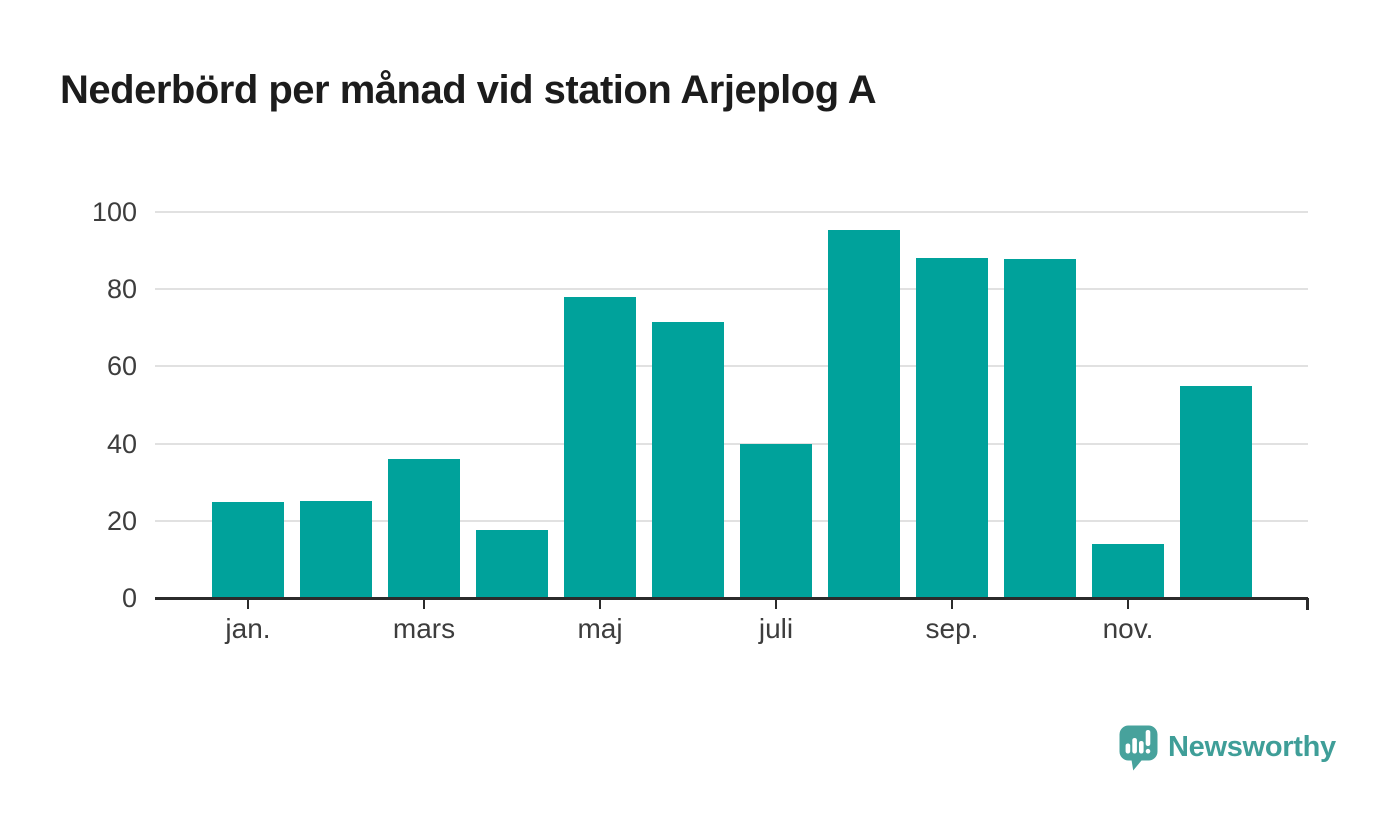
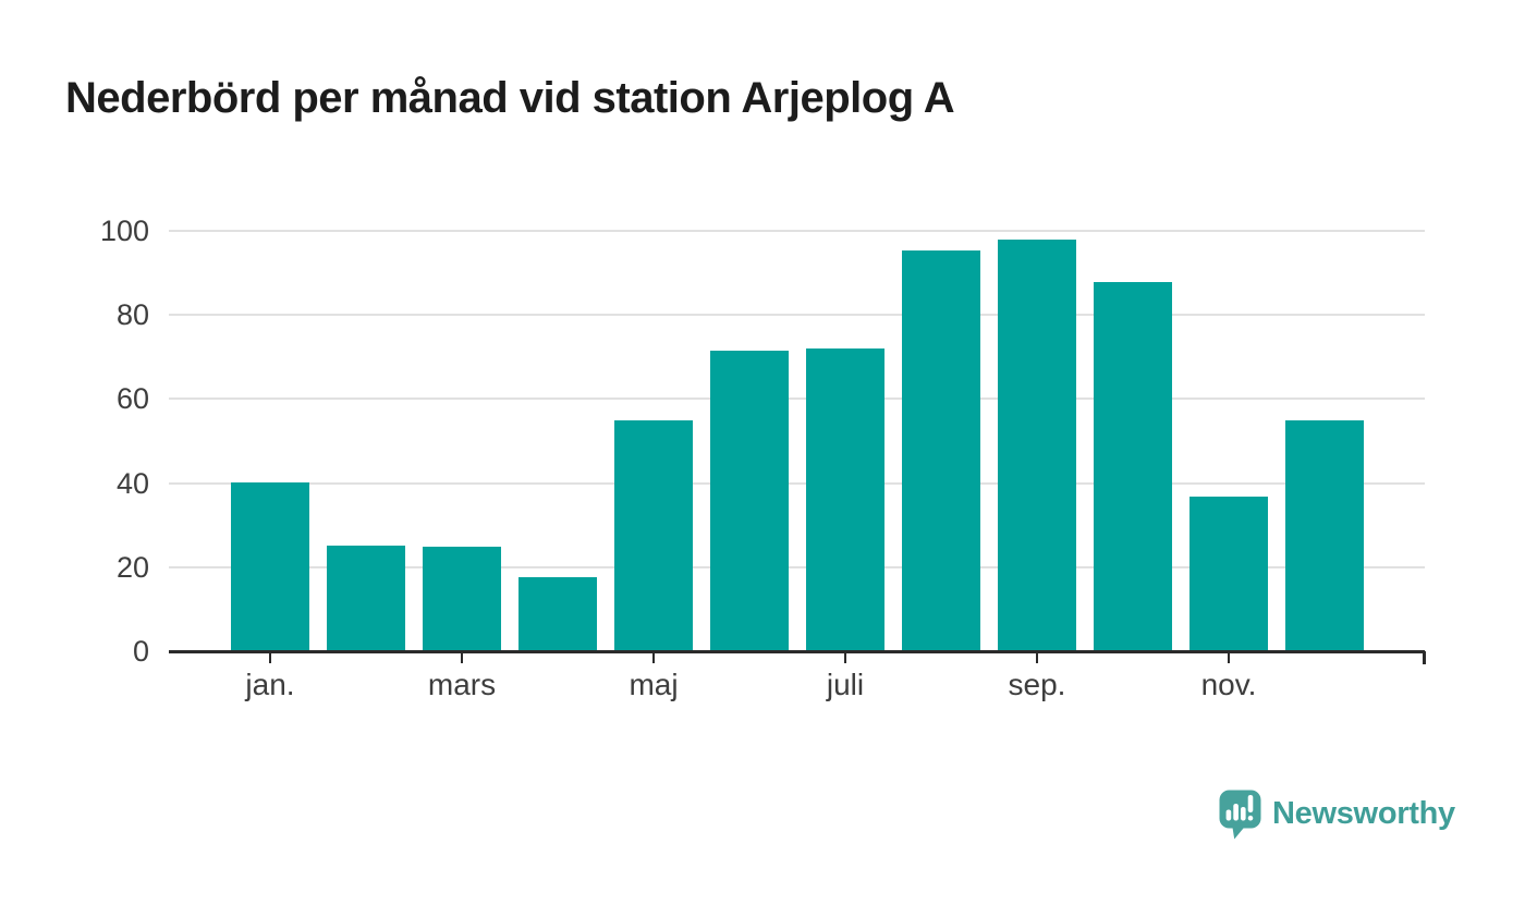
jan.: 25 -> 40
mars: 36 -> 25
maj: 78 -> 55
juli: 40 -> 72
sep.: 88 -> 98
nov.: 14 -> 37
